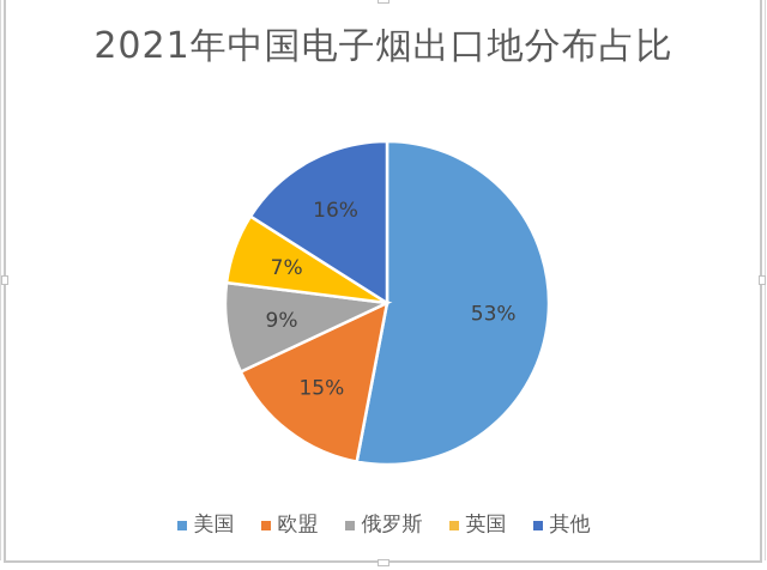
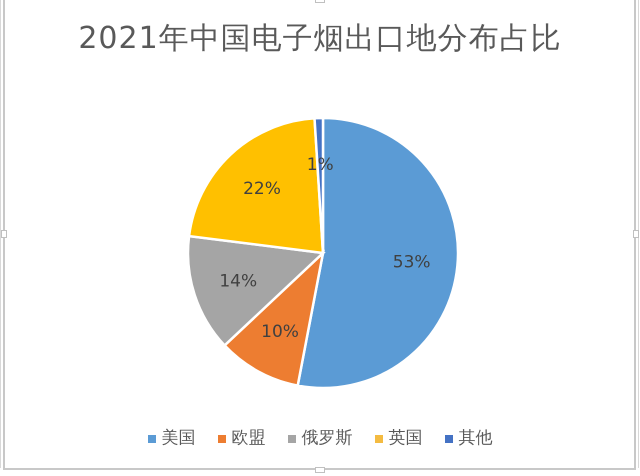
欧盟: 15% -> 10%
俄罗斯: 9% -> 14%
英国: 7% -> 22%
其他: 16% -> 1%
